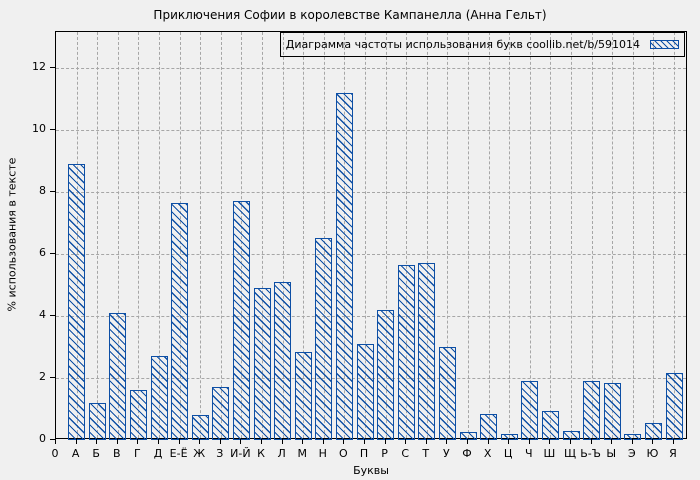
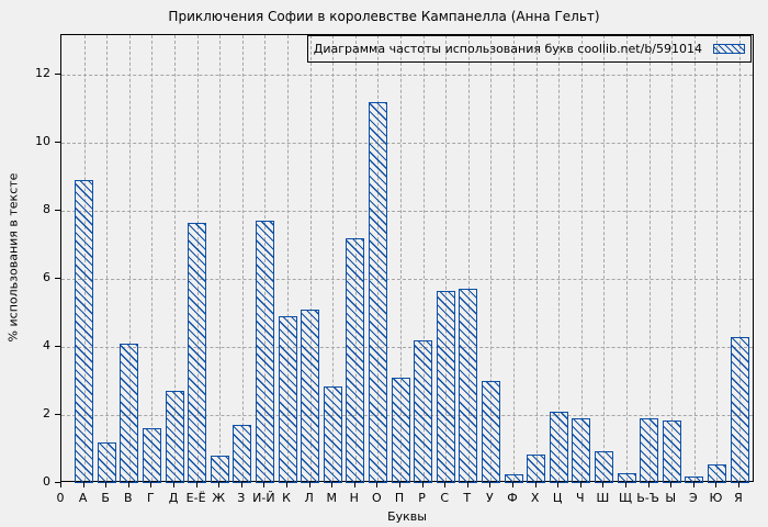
Н: 6.5 -> 7.2
Ц: 0.2 -> 2.1
Я: 2.1 -> 4.3
